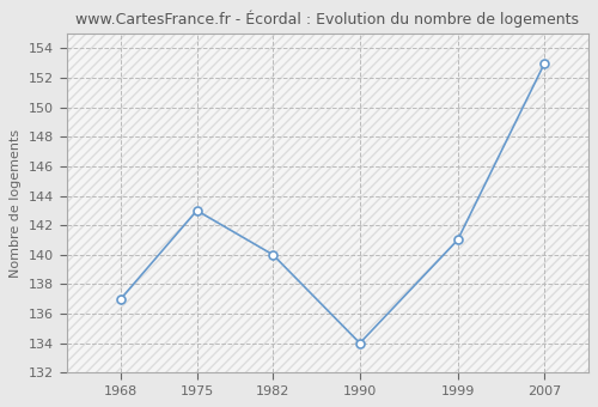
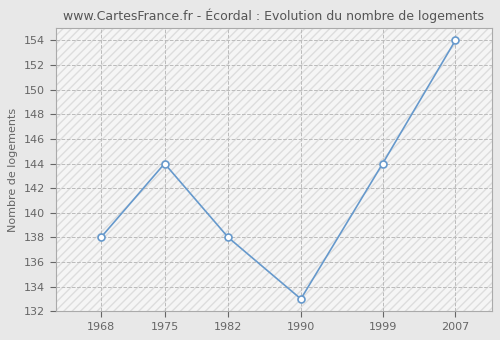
1968: 137 -> 138
1975: 143 -> 144
1982: 140 -> 138
1990: 134 -> 133
1999: 141 -> 144
2007: 153 -> 154
